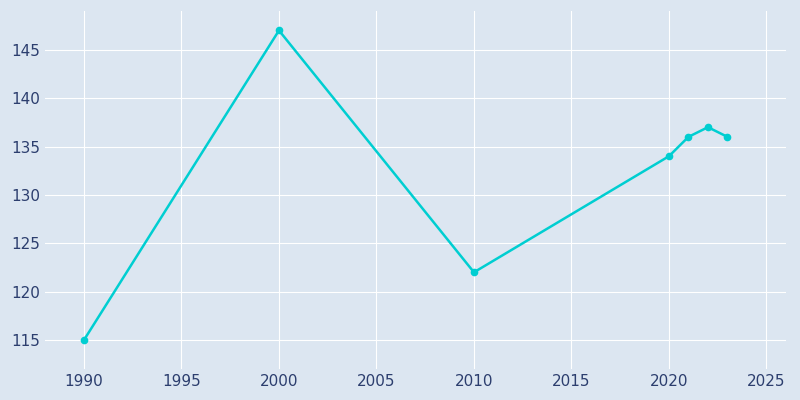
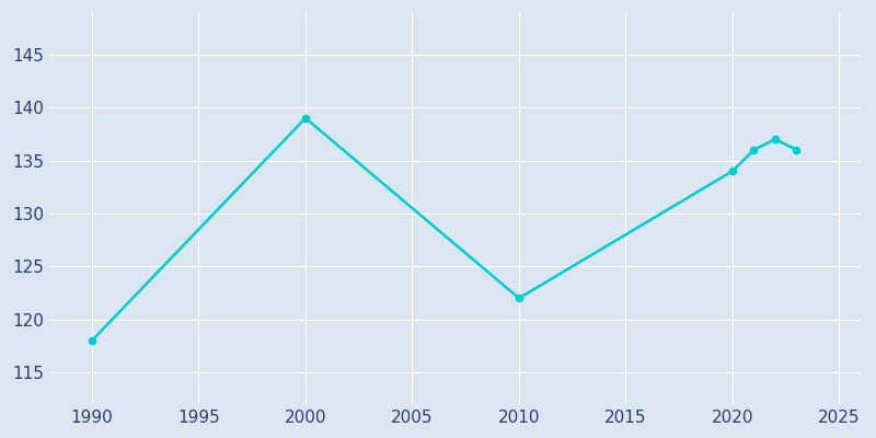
1990: 115 -> 118
2000: 147 -> 139
